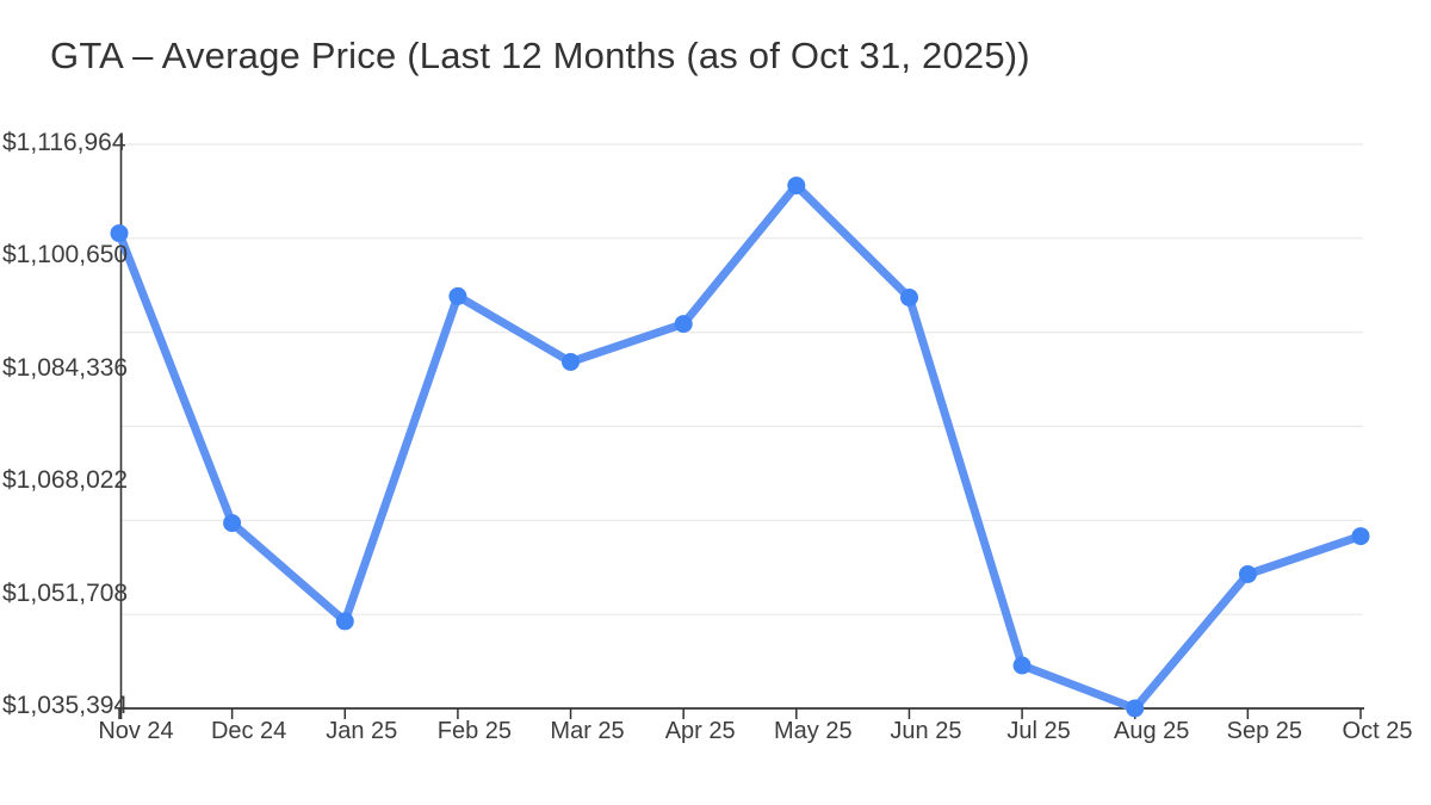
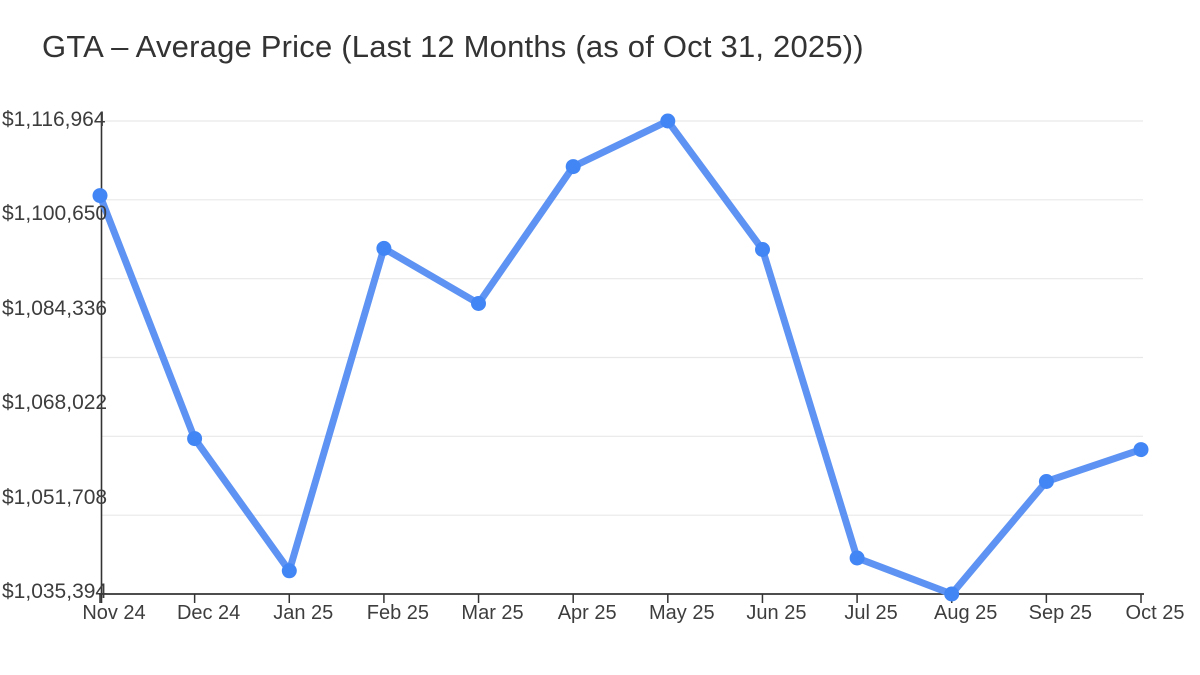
Jan 25: $1048000 -> $1039000
Apr 25: $1091000 -> $1109000
May 25: $1111000 -> $1117000
